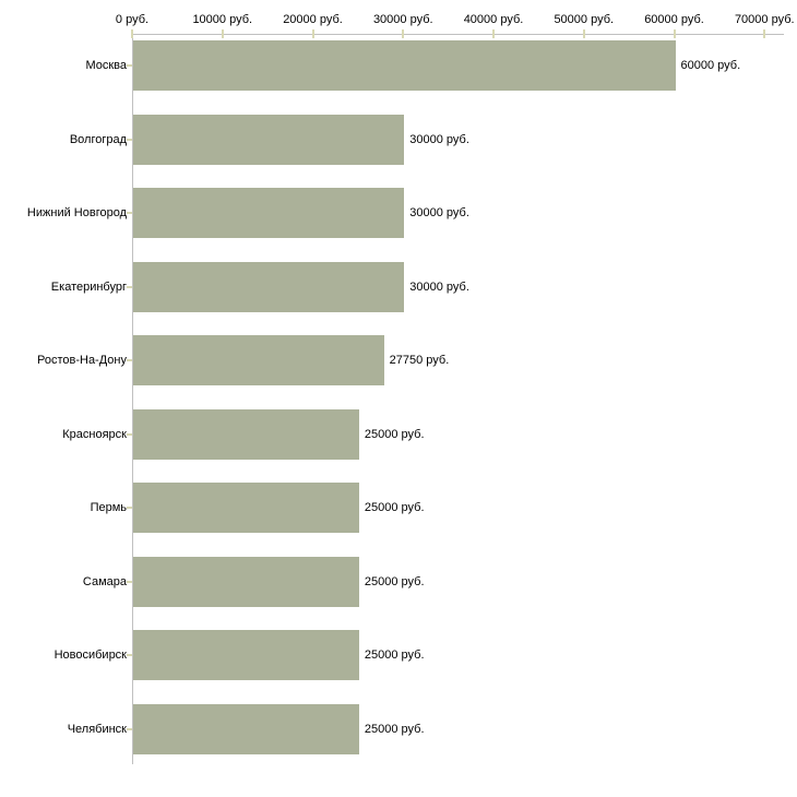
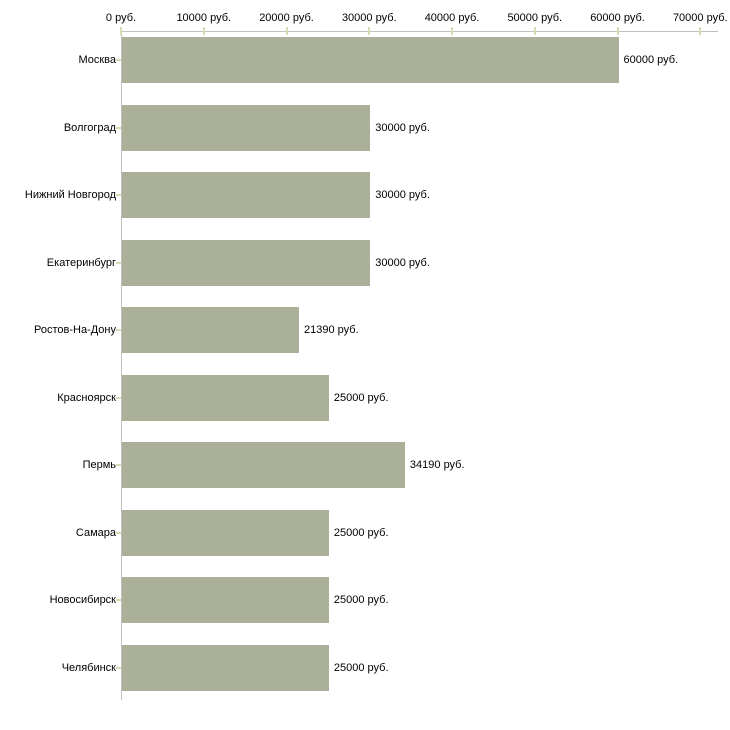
Ростов-На-Дону: 27750 -> 21390
Пермь: 25000 -> 34190
